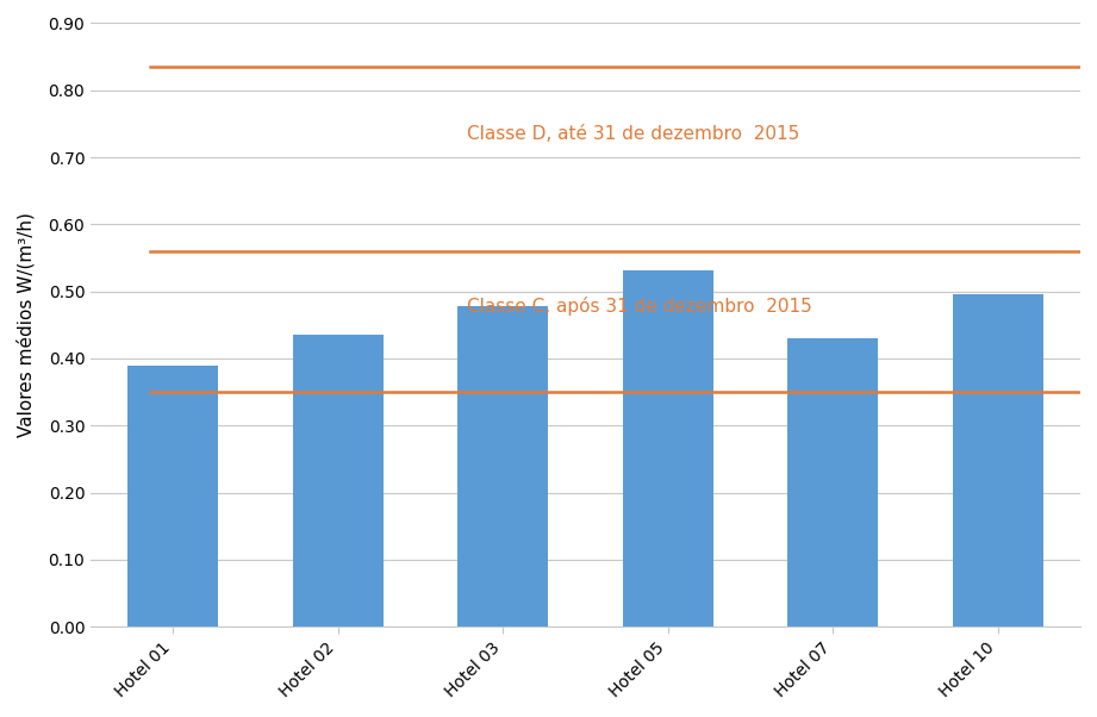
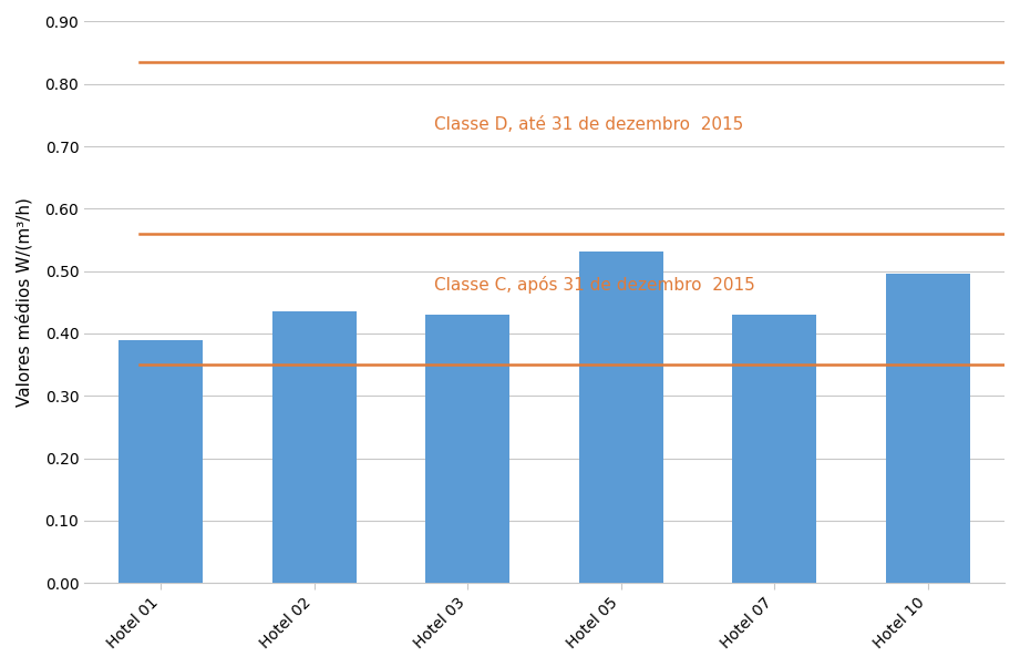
Hotel 03: 0.478 -> 0.430
